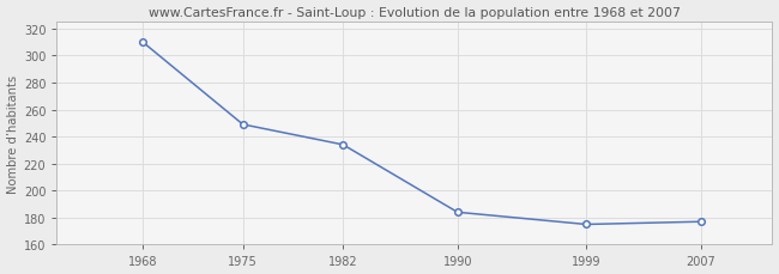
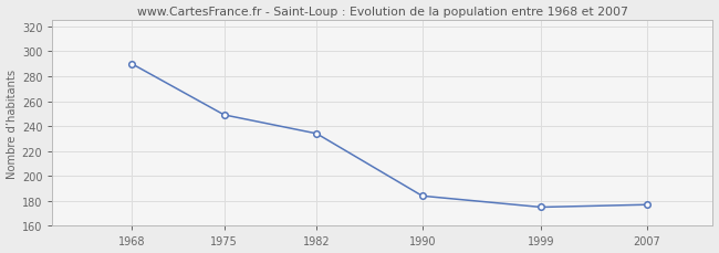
1968: 310 -> 290
